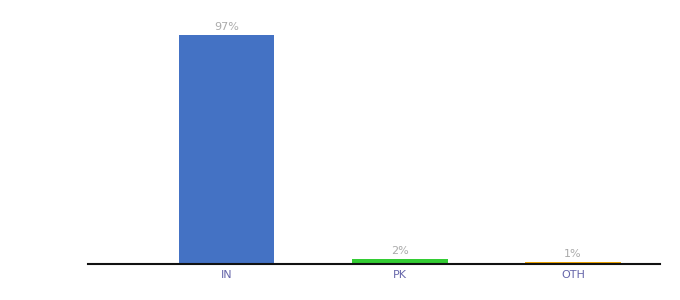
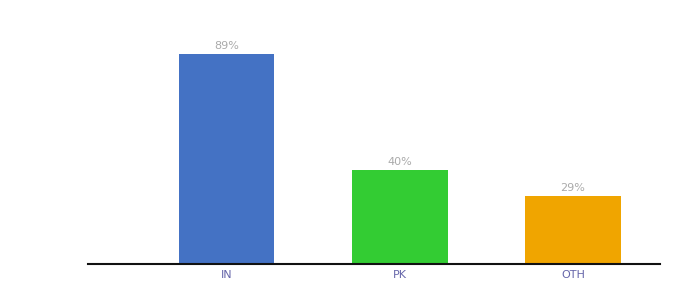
IN: 97% -> 89%
PK: 2% -> 40%
OTH: 1% -> 29%
